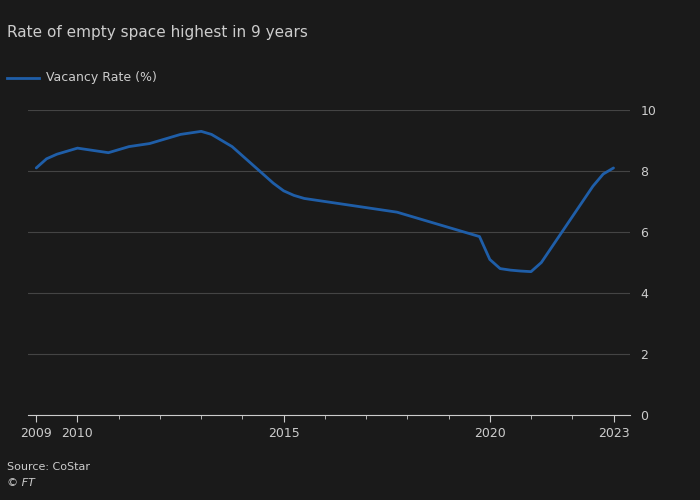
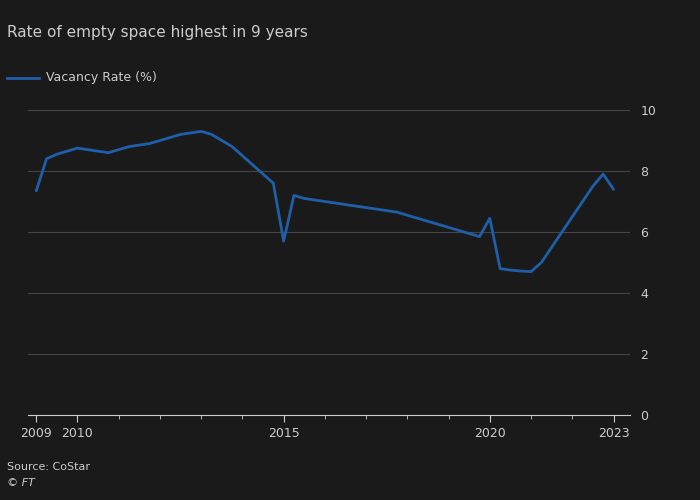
2009: 8.10 -> 7.35
2015: 7.35 -> 5.70
2020: 5.10 -> 6.45
2023: 8.10 -> 7.40
